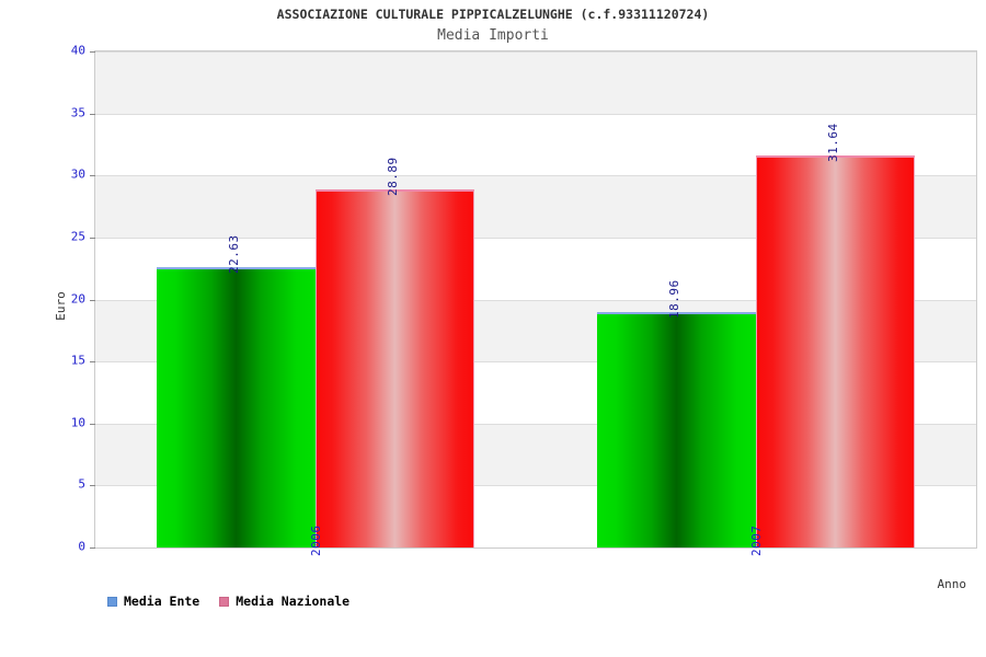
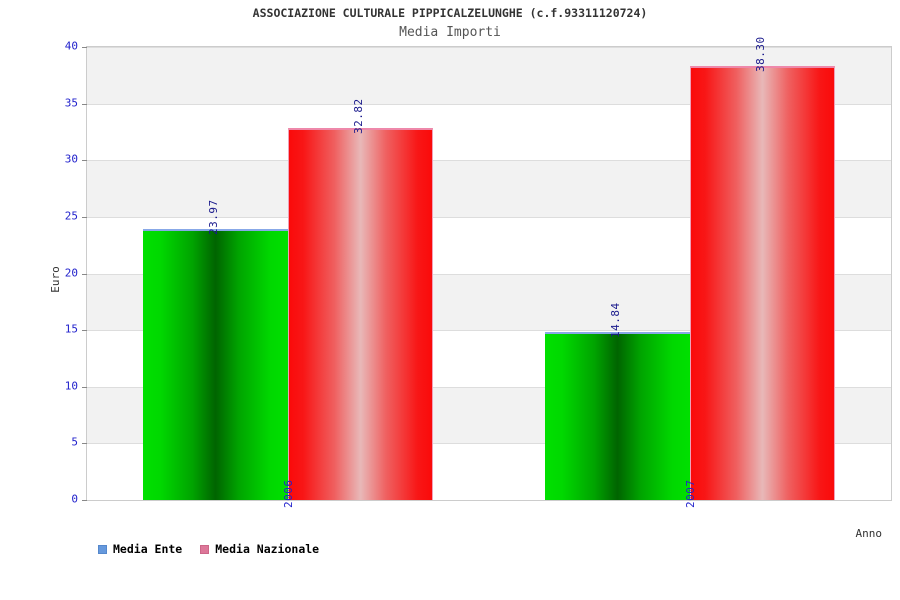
Media Ente/2006: 22.63 -> 23.97
Media Nazionale/2006: 28.89 -> 32.82
Media Ente/2007: 18.96 -> 14.84
Media Nazionale/2007: 31.64 -> 38.30
